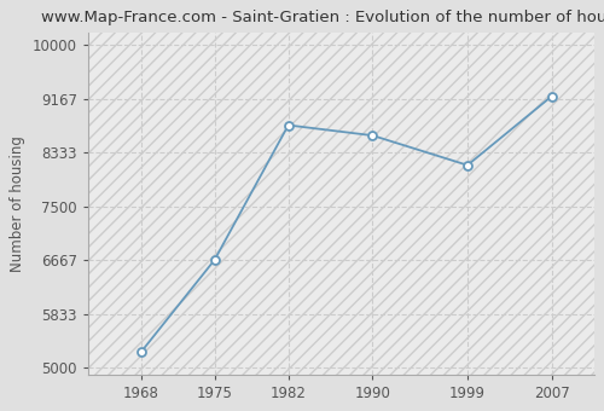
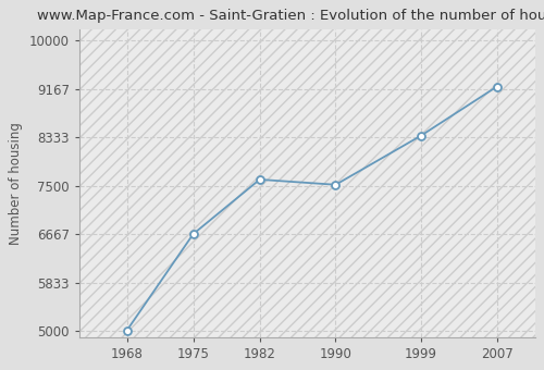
1968: 5240 -> 5010
1982: 8760 -> 7610
1990: 8600 -> 7520
1999: 8140 -> 8360
